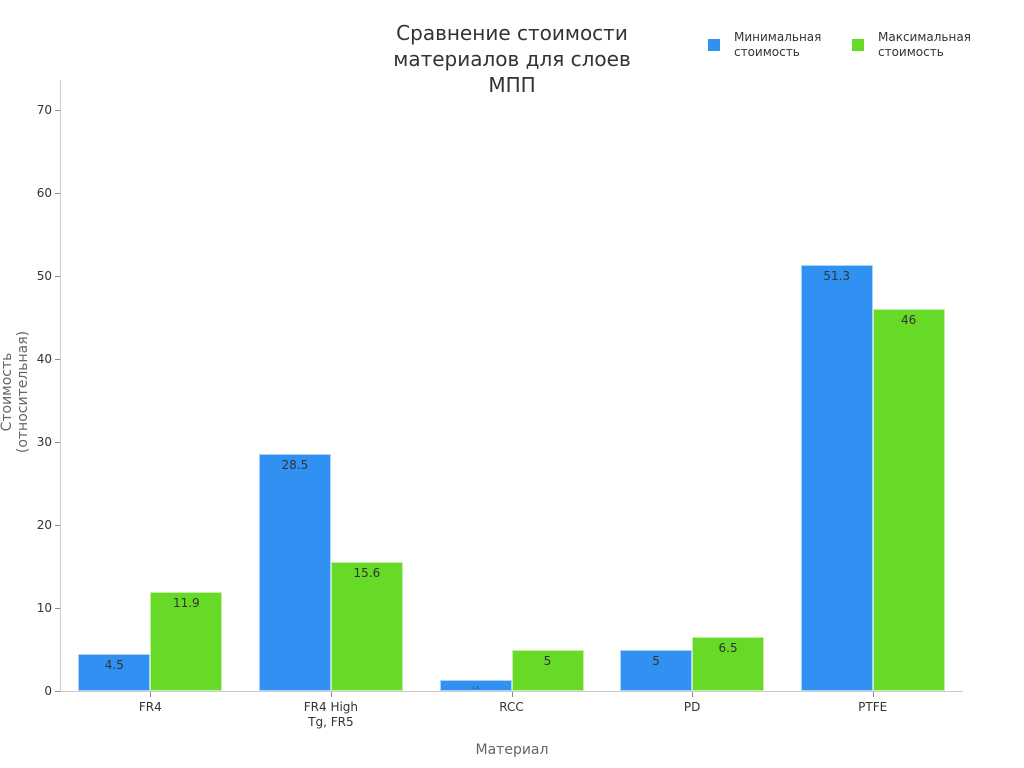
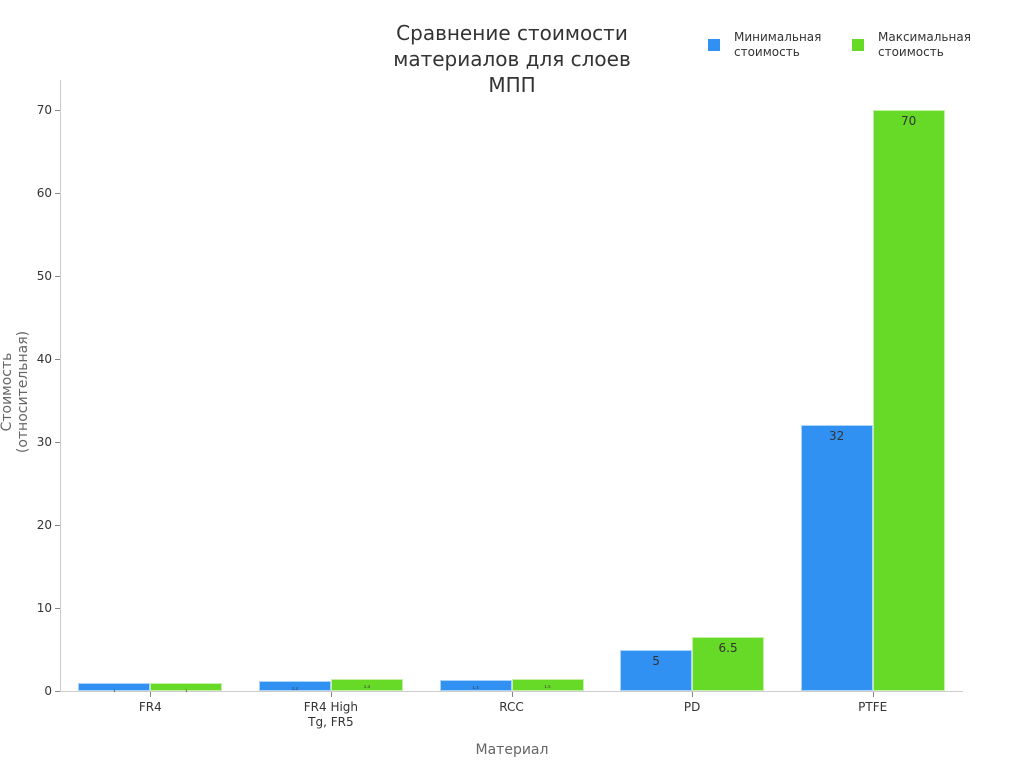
Минимальная стоимость/FR4: 4.5 -> 1
Максимальная стоимость/FR4: 11.9 -> 1
Минимальная стоимость/FR4 High Tg, FR5: 28.5 -> 1.2
Максимальная стоимость/FR4 High Tg, FR5: 15.6 -> 1.4
Максимальная стоимость/RCC: 5 -> 1.5
Минимальная стоимость/PTFE: 51.3 -> 32
Максимальная стоимость/PTFE: 46 -> 70
